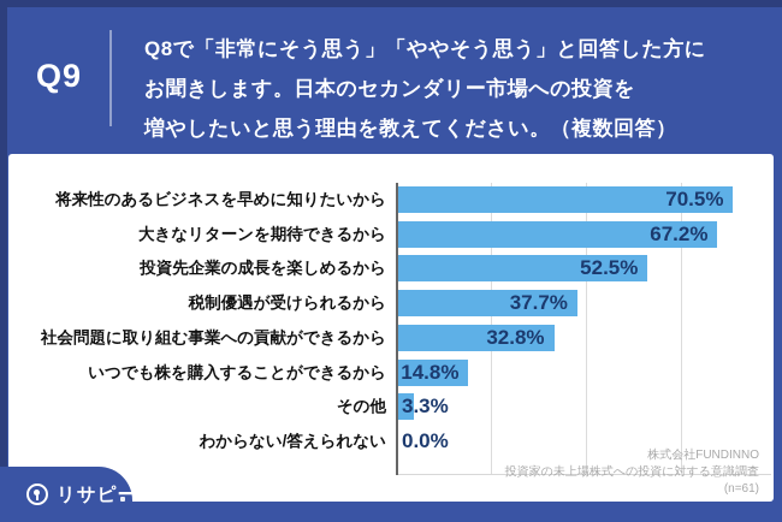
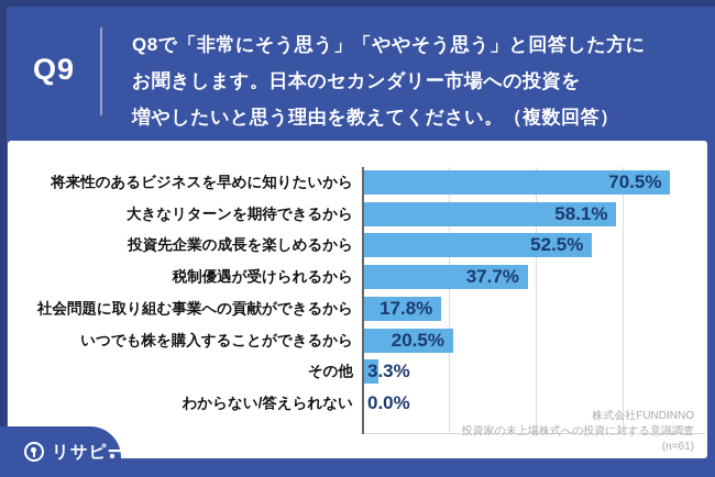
大きなリターンを期待できるから: 67.2% -> 58.1%
社会問題に取り組む事業への貢献ができるから: 32.8% -> 17.8%
いつでも株を購入することができるから: 14.8% -> 20.5%
